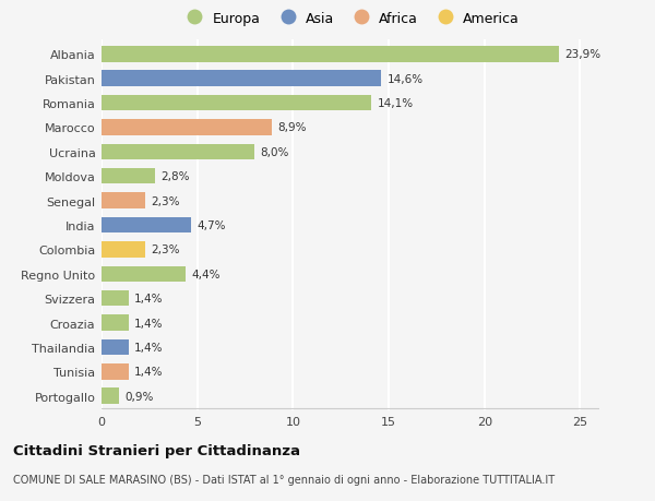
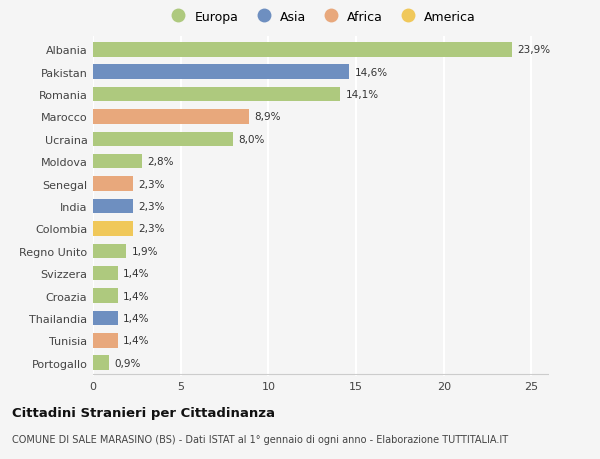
India: 4,7% -> 2,3%
Regno Unito: 4,4% -> 1,9%
